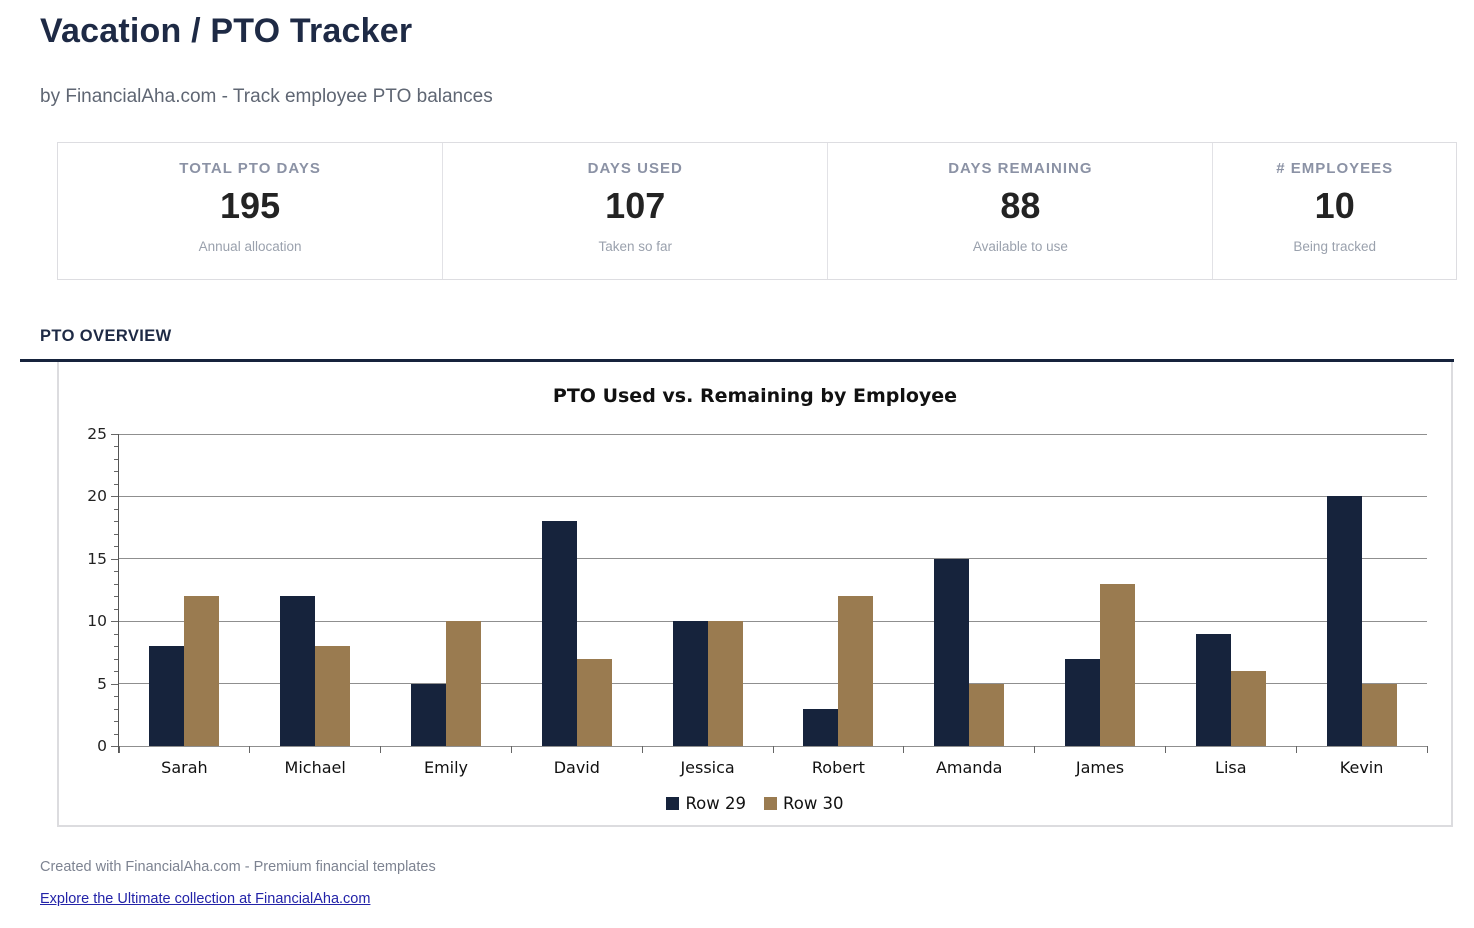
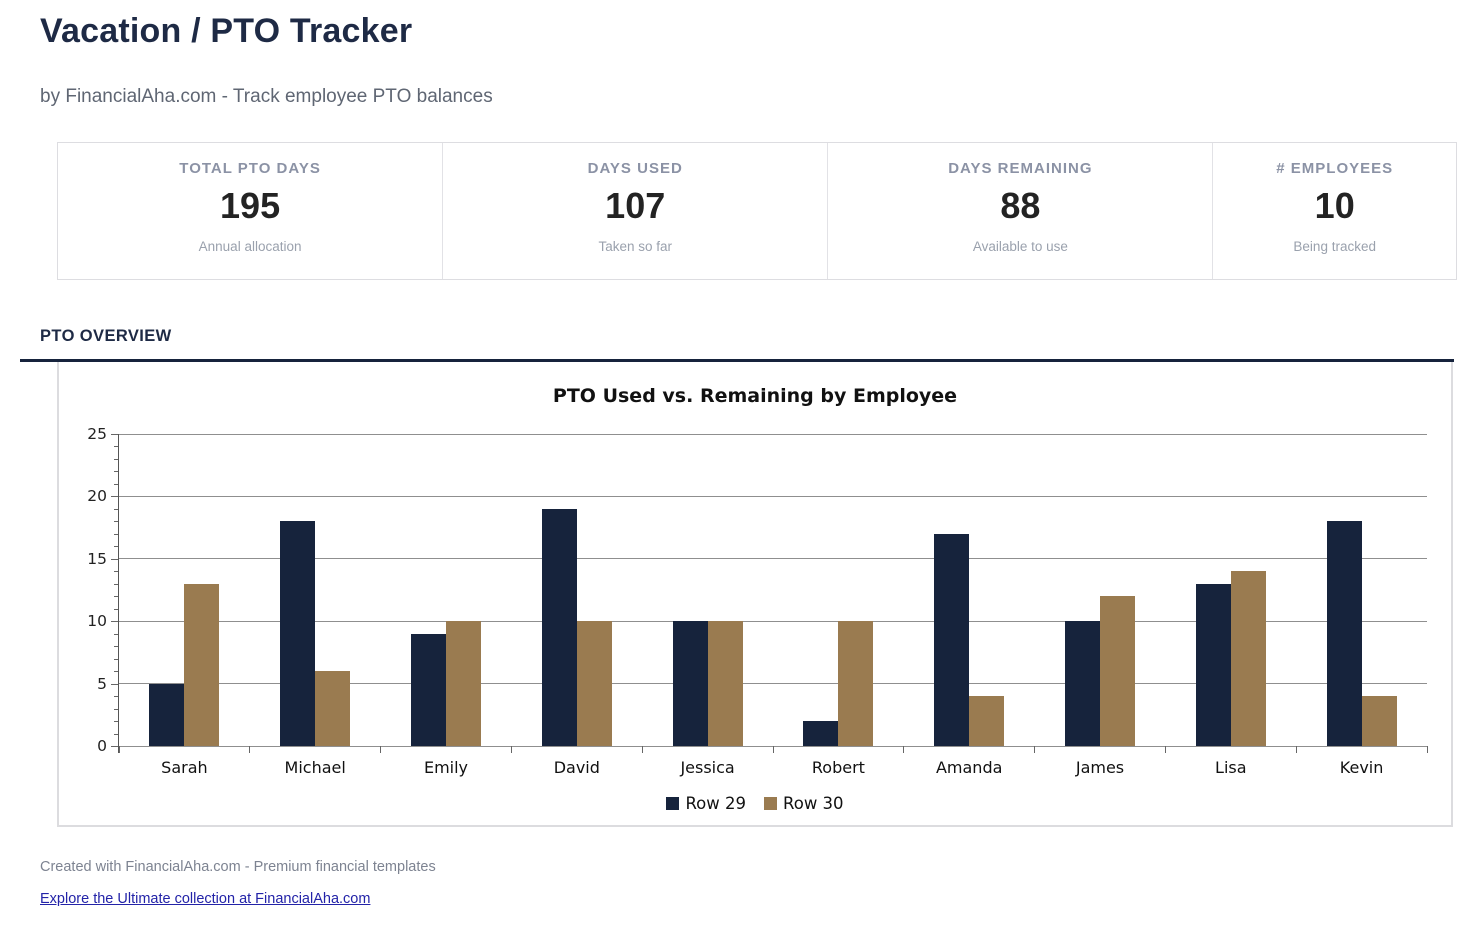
Row 29/Sarah: 8 -> 5
Row 30/Sarah: 12 -> 13
Row 29/Michael: 12 -> 18
Row 30/Michael: 8 -> 6
Row 29/Emily: 5 -> 9
Row 29/David: 18 -> 19
Row 30/David: 7 -> 10
Row 29/Robert: 3 -> 2
Row 30/Robert: 12 -> 10
Row 29/Amanda: 15 -> 17
Row 30/Amanda: 5 -> 4
Row 29/James: 7 -> 10
Row 30/James: 13 -> 12
Row 29/Lisa: 9 -> 13
Row 30/Lisa: 6 -> 14
Row 29/Kevin: 20 -> 18
Row 30/Kevin: 5 -> 4
